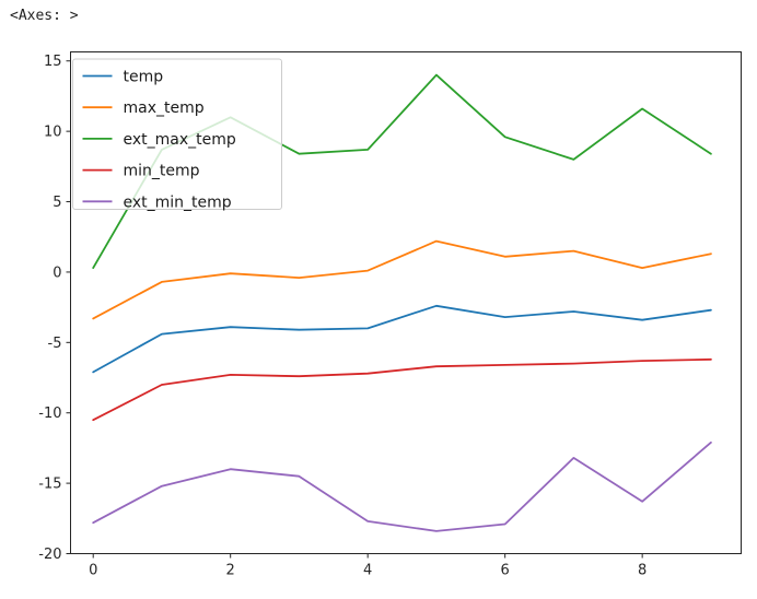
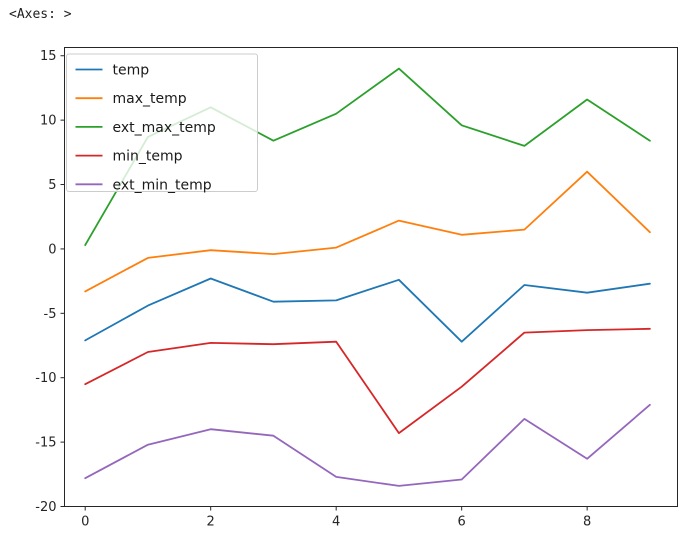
temp/2: -3.9 -> -2.3
ext_max_temp/4: 8.7 -> 10.5
min_temp/5: -6.7 -> -14.3
temp/6: -3.2 -> -7.2
min_temp/6: -6.6 -> -10.7
max_temp/8: 0.3 -> 6.0
